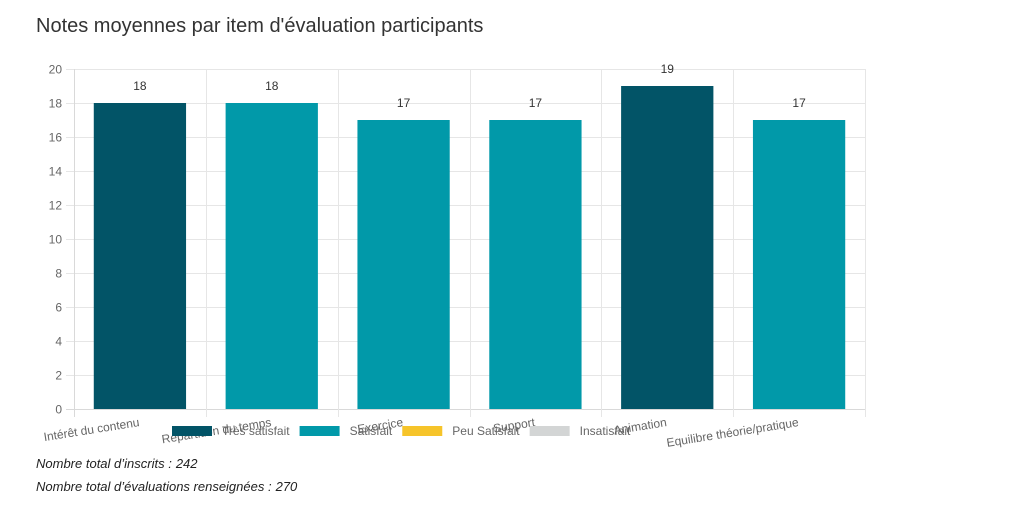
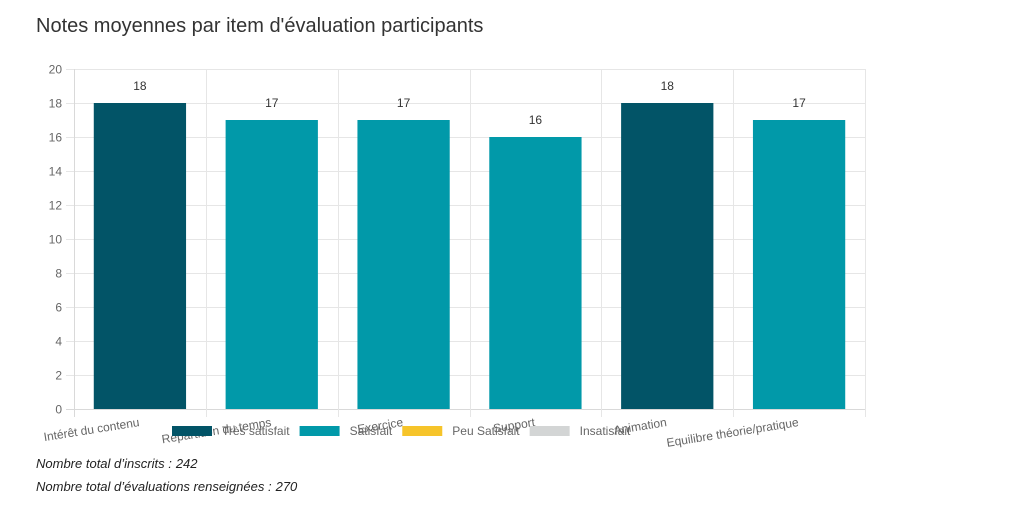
Répartition du temps: 18 -> 17
Support: 17 -> 16
Animation: 19 -> 18
